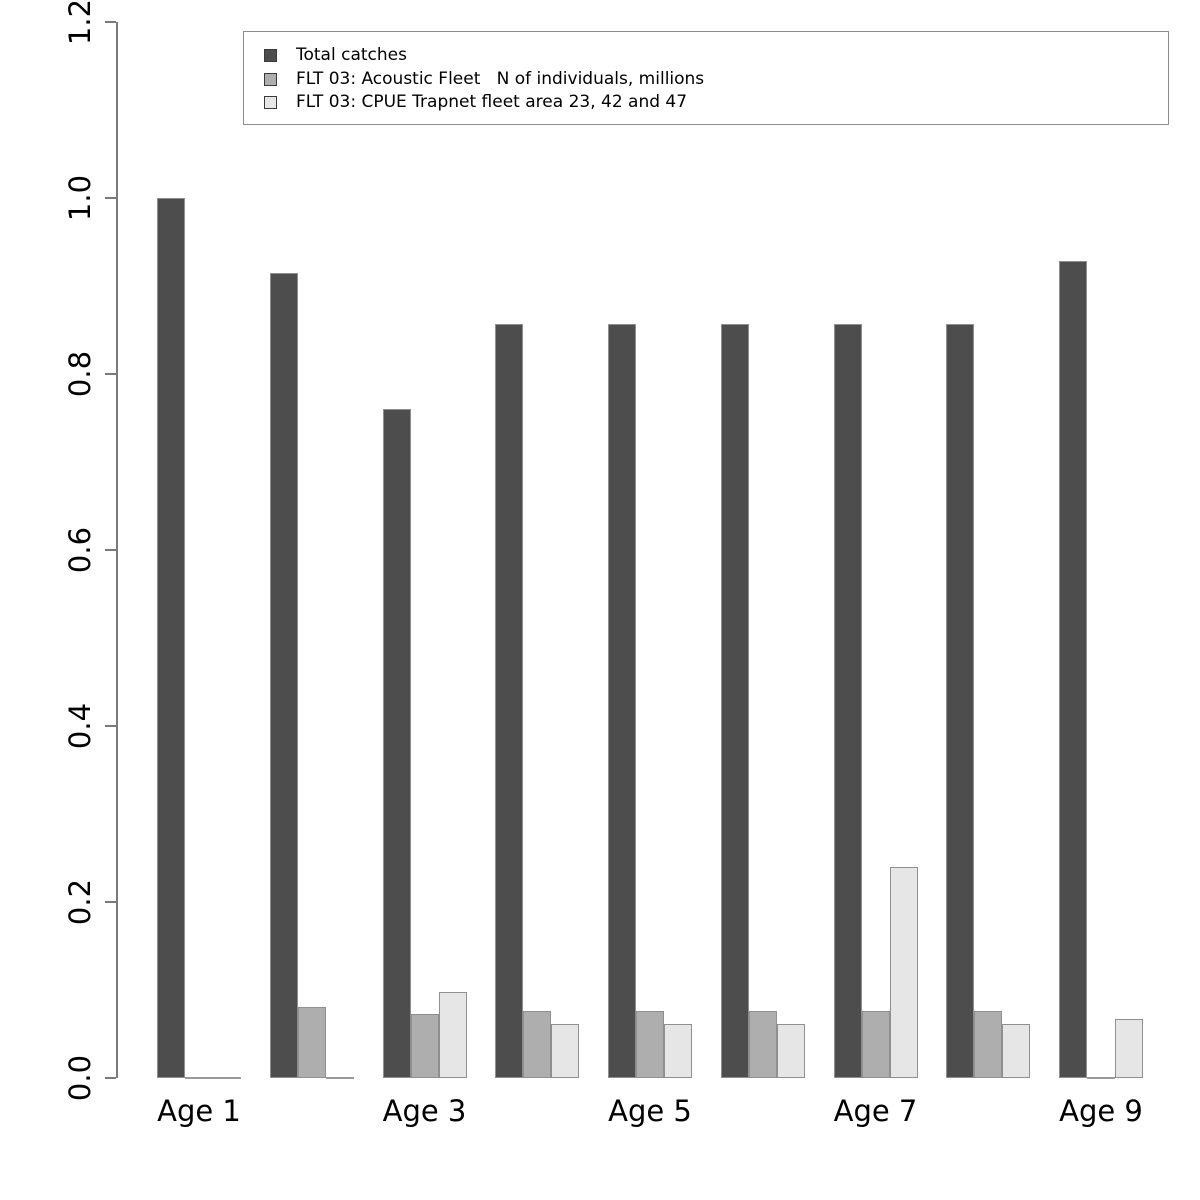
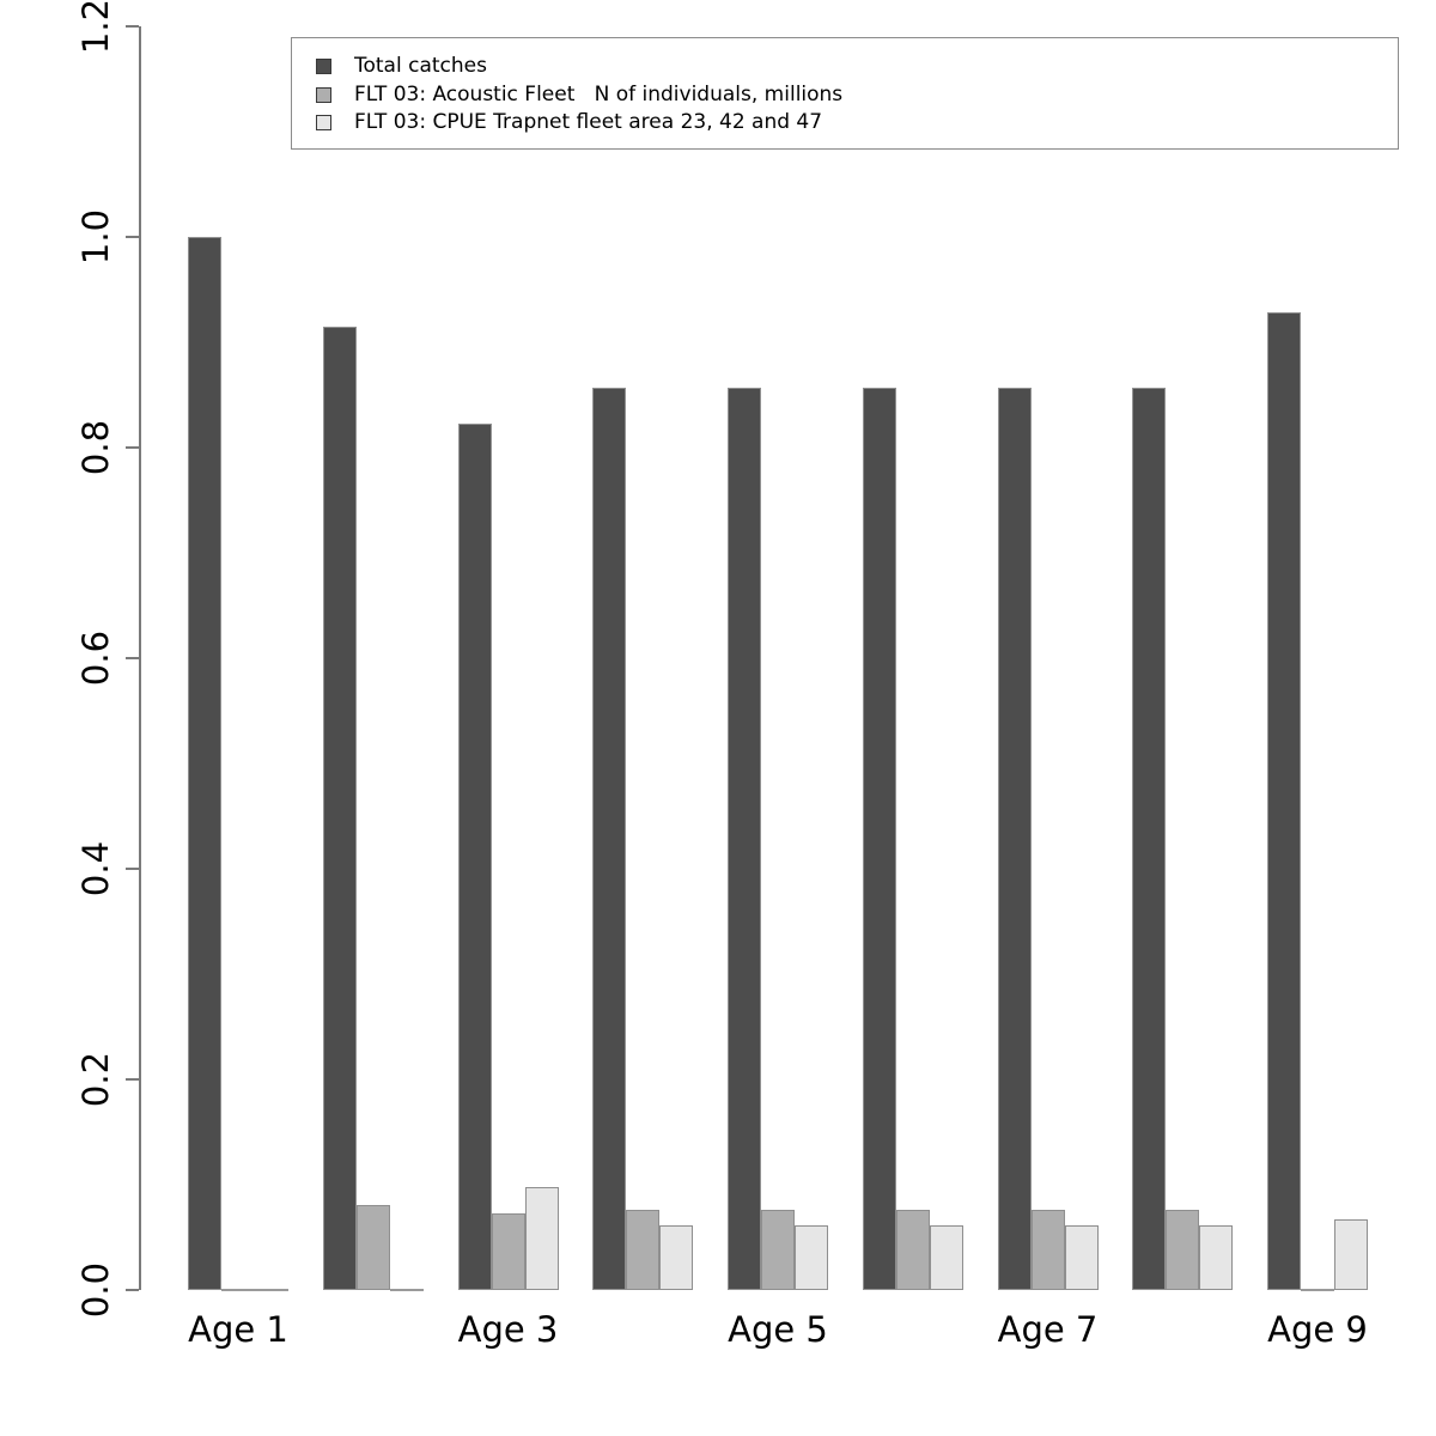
Total catches/Age 3: 0.76 -> 0.82
FLT 03: CPUE Trapnet fleet area 23, 42 and 47/Age 7: 0.24 -> 0.06
